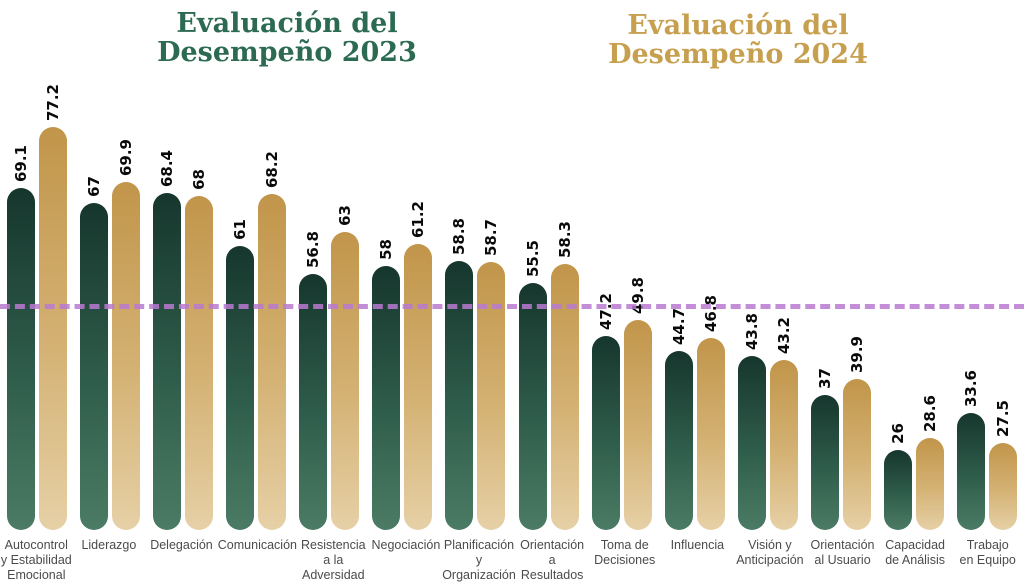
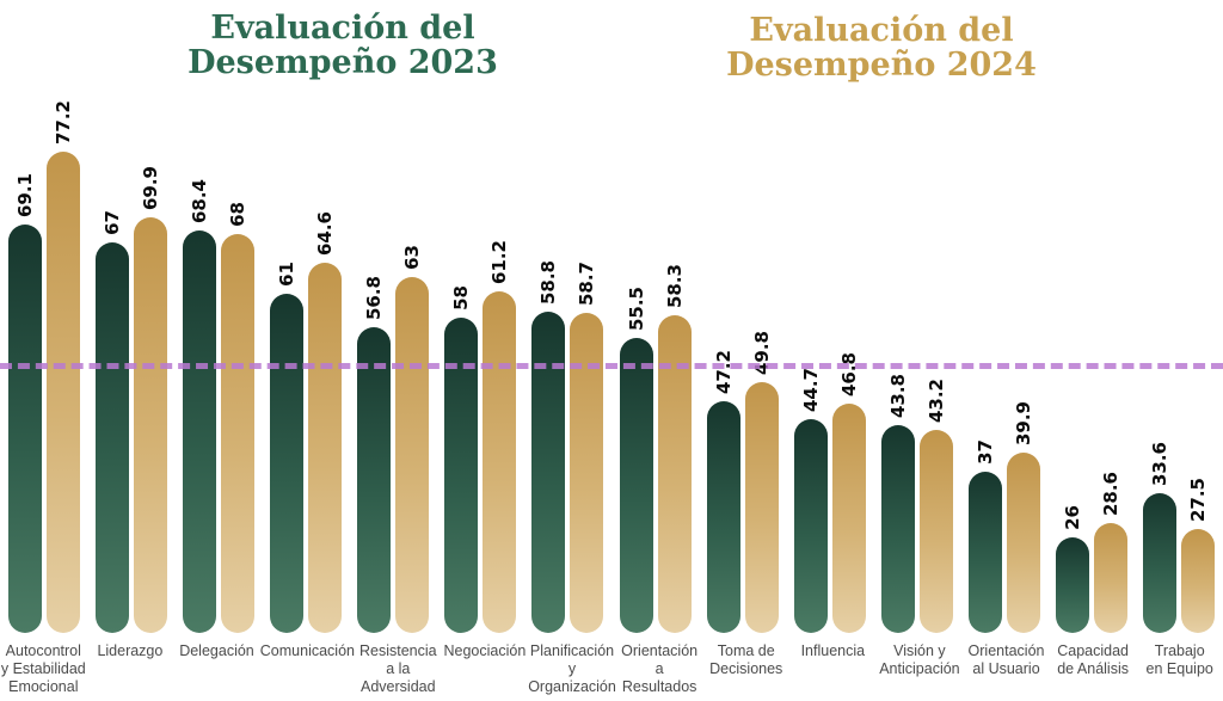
Evaluación del Desempeño 2024/Comunicación: 68.2 -> 64.6
